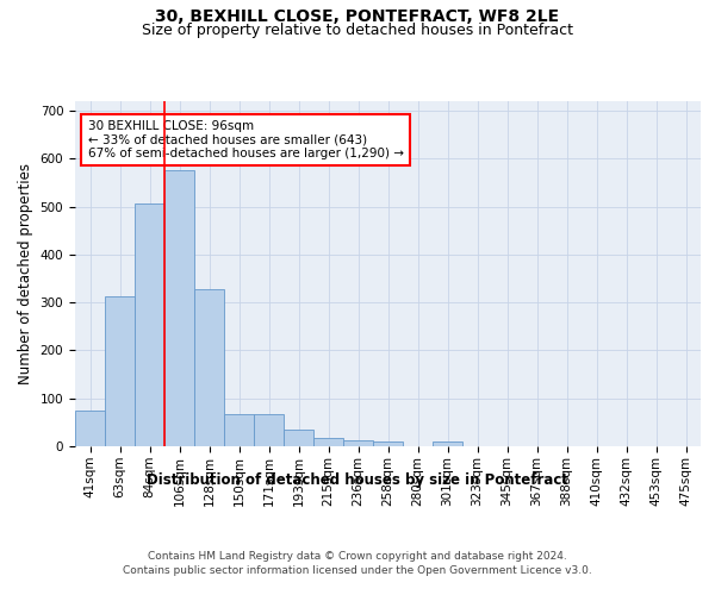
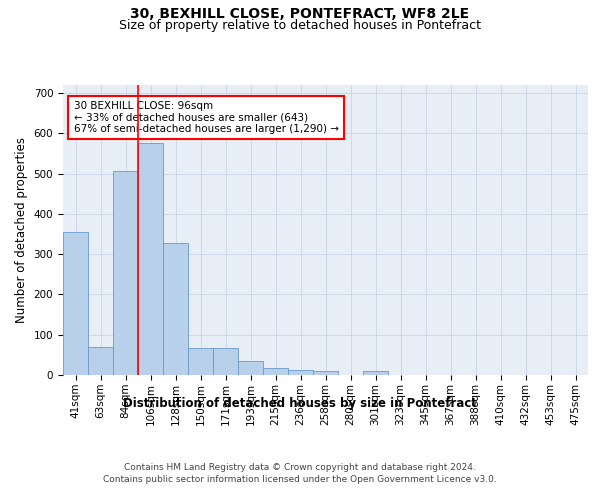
41sqm: 75 -> 355
63sqm: 312 -> 70
